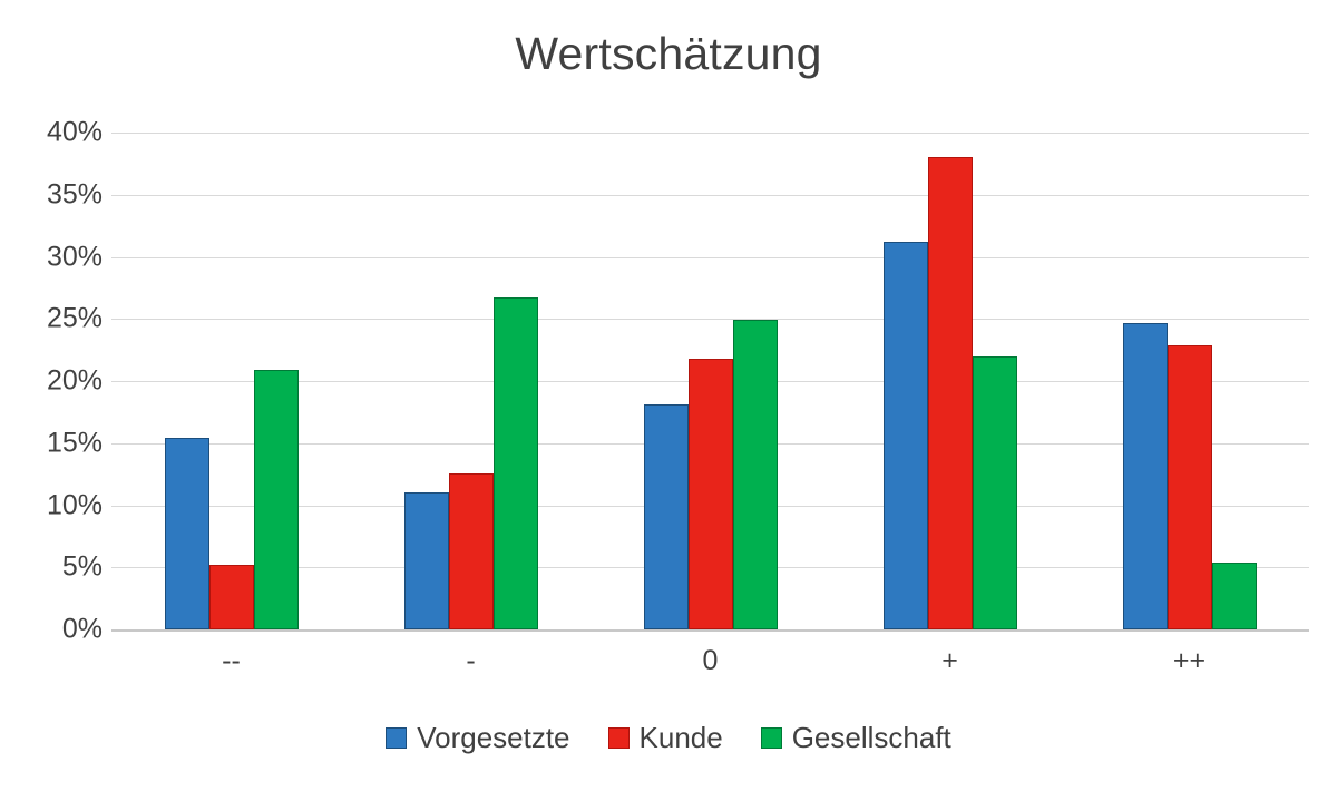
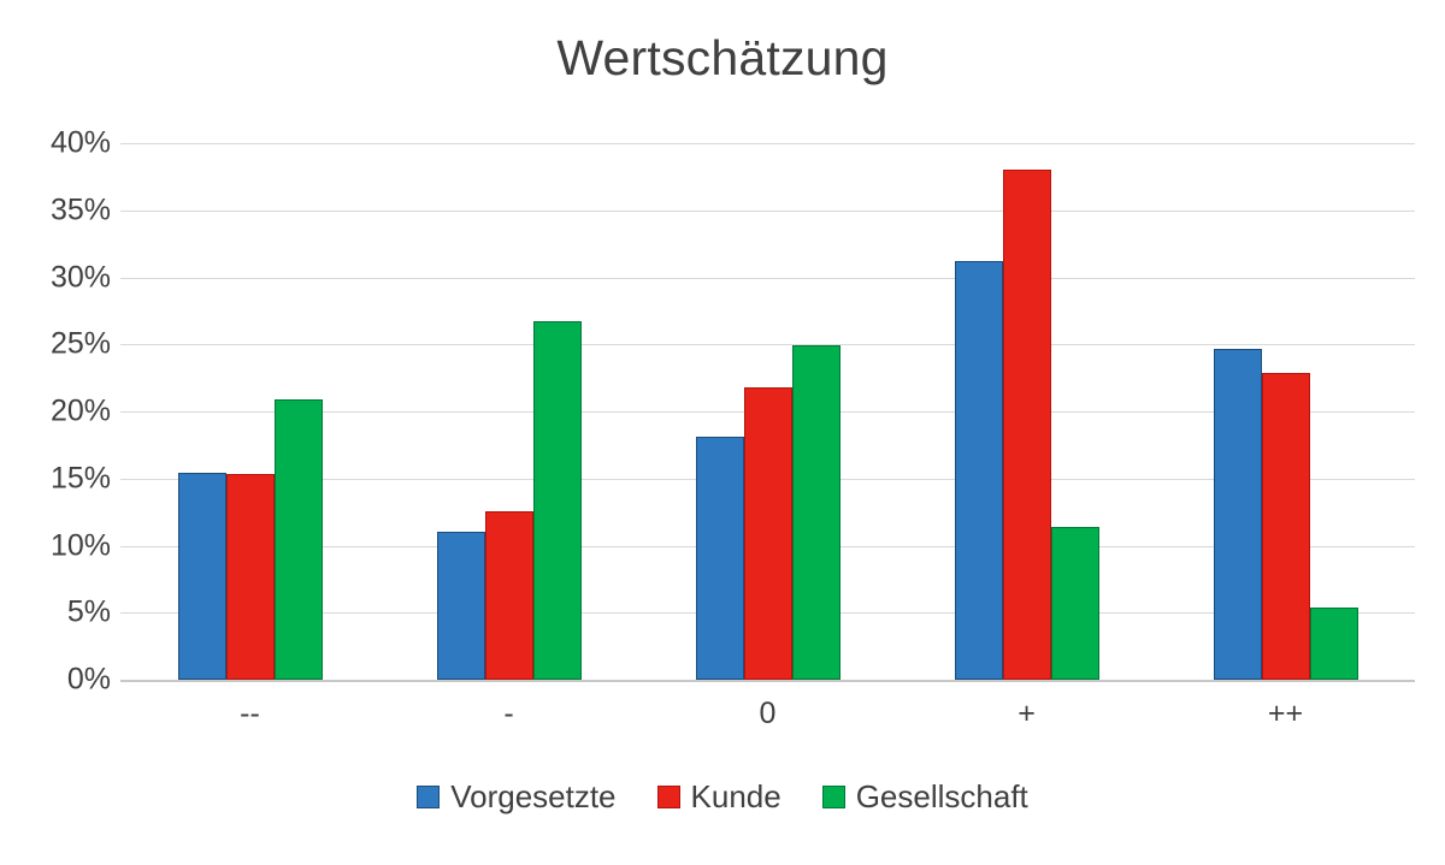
Kunde/--: 5.2% -> 15.3%
Gesellschaft/+: 22.0% -> 11.4%
